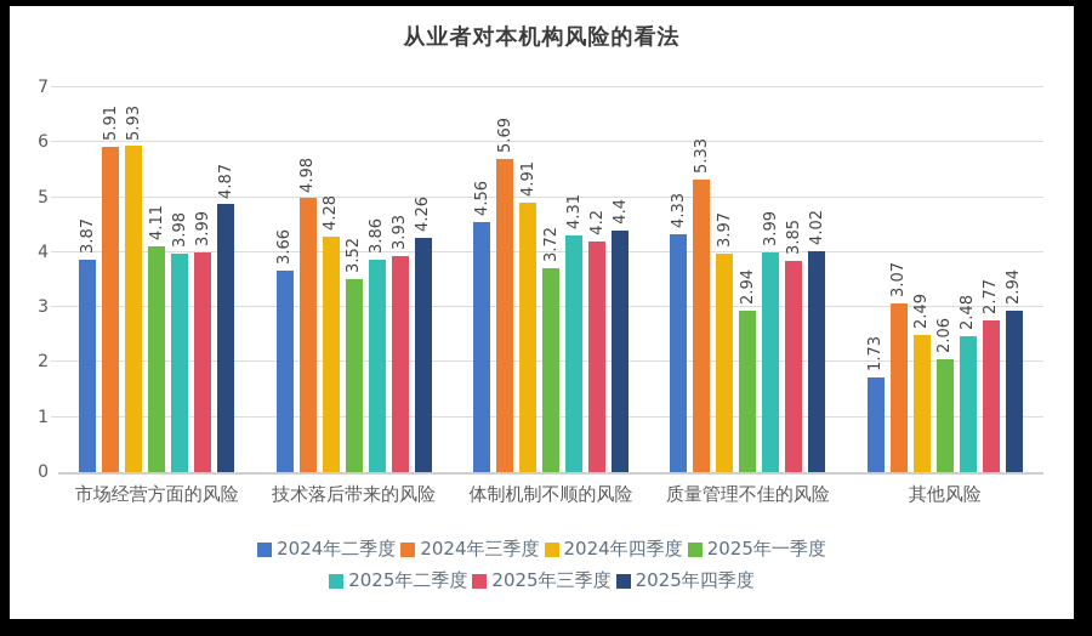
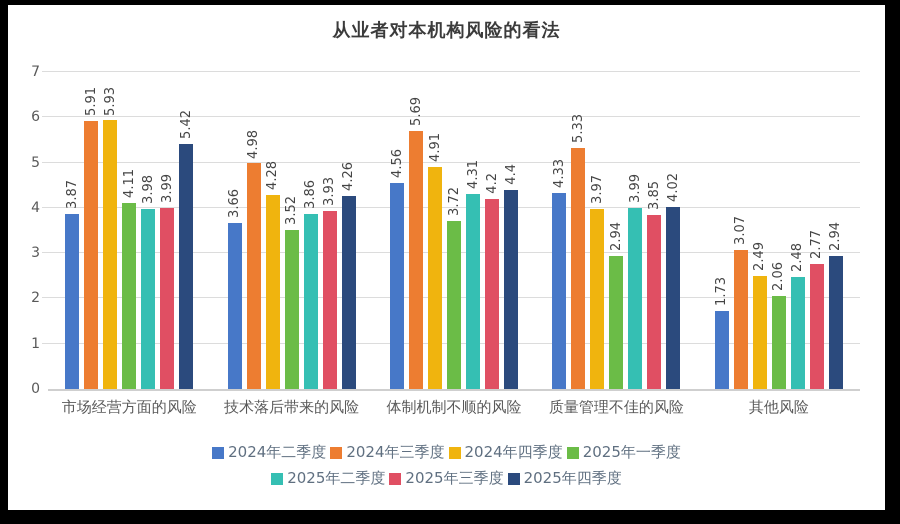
2025年四季度/市场经营方面的风险: 4.87 -> 5.42
